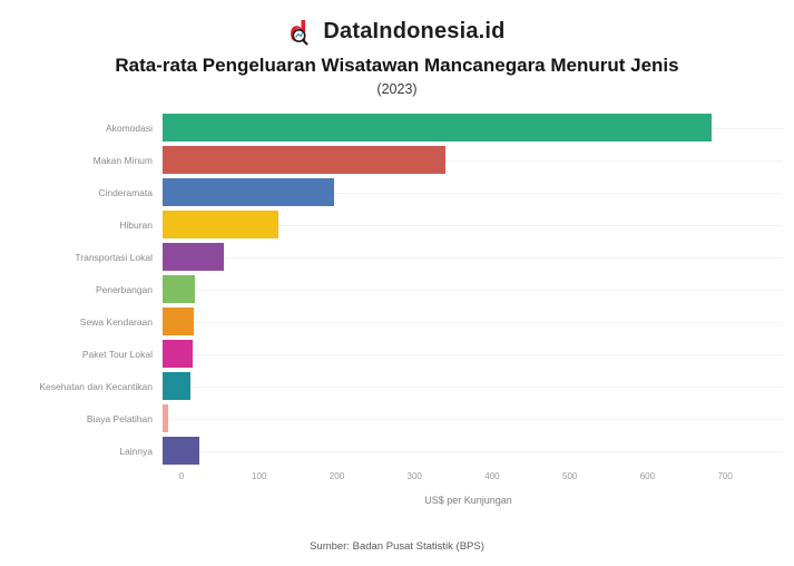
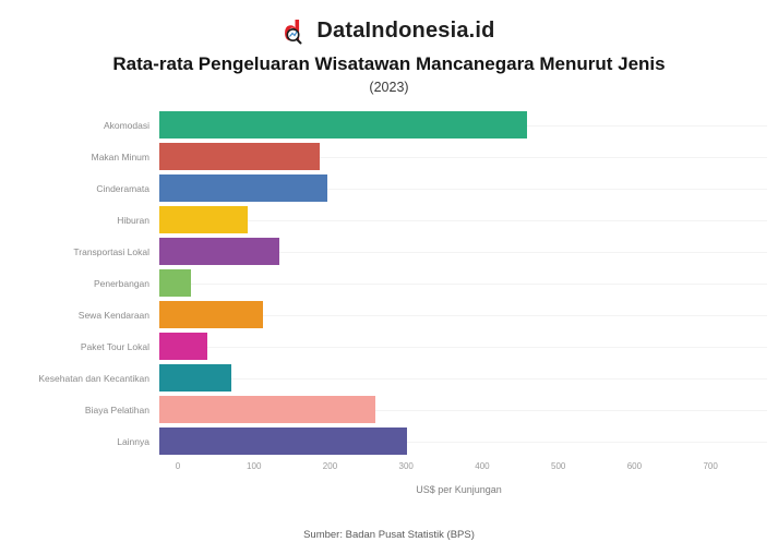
Akomodasi: 670 -> 460
Makan Minum: 350 -> 200
Hiburan: 140 -> 110
Transportasi Lokal: 80 -> 150
Sewa Kendaraan: 40 -> 130
Paket Tour Lokal: 40 -> 60
Kesehatan dan Kecantikan: 30 -> 90
Biaya Pelatihan: 10 -> 270
Lainnya: 40 -> 310
